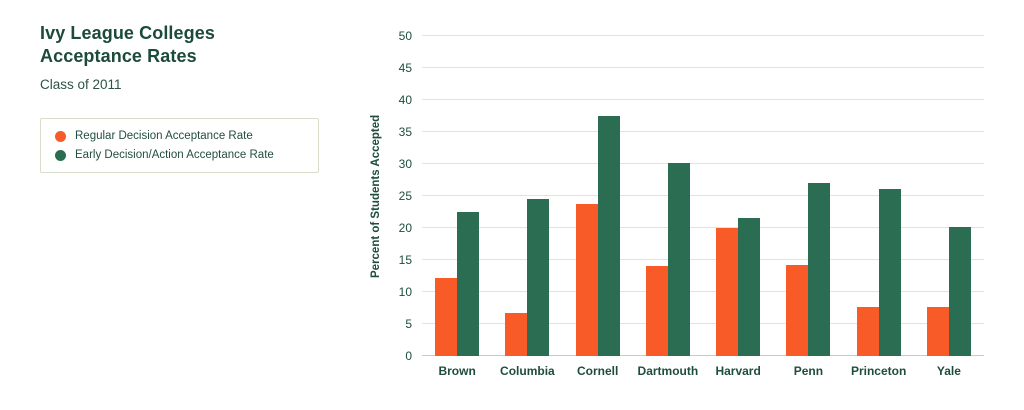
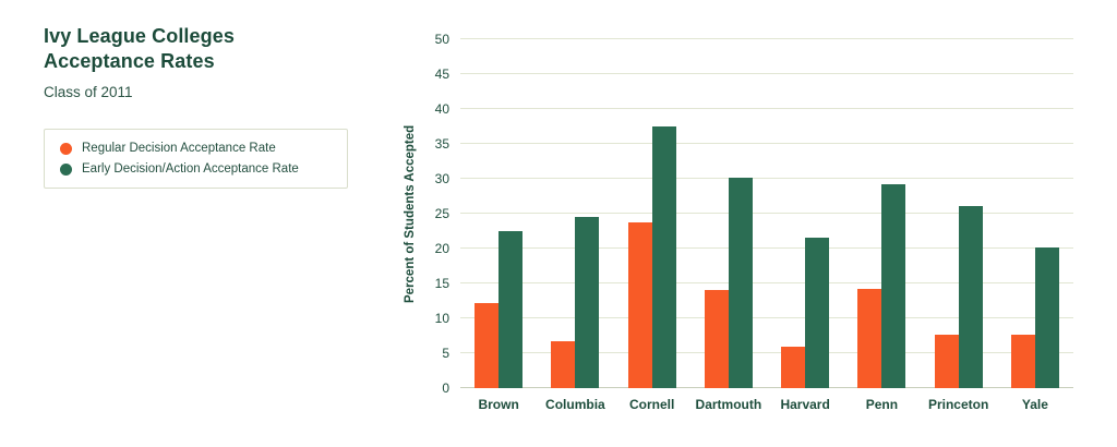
Regular Decision Acceptance Rate/Harvard: 20 -> 6
Early Decision/Action Acceptance Rate/Penn: 27 -> 29
